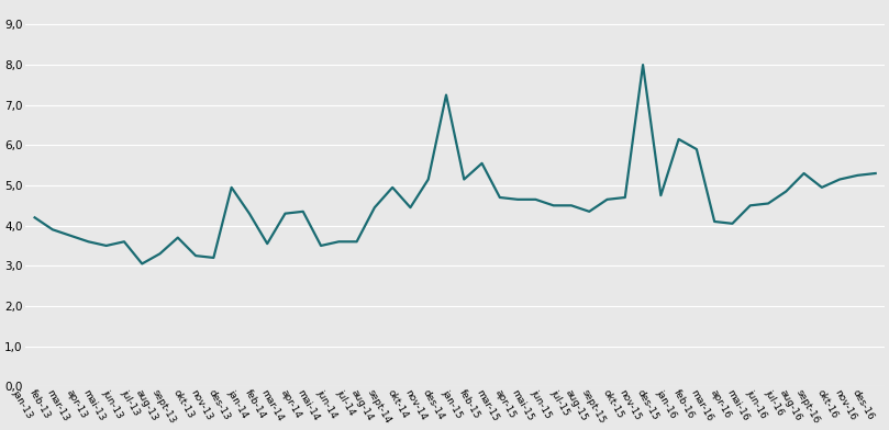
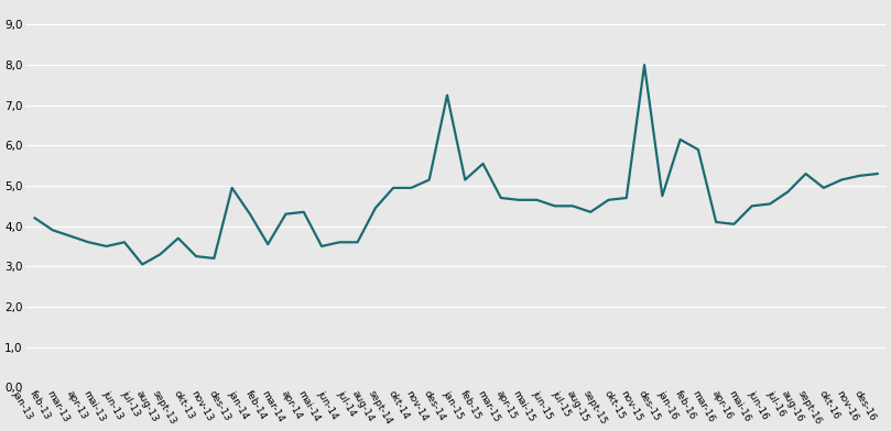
okt-14: 4,45 -> 4,95
